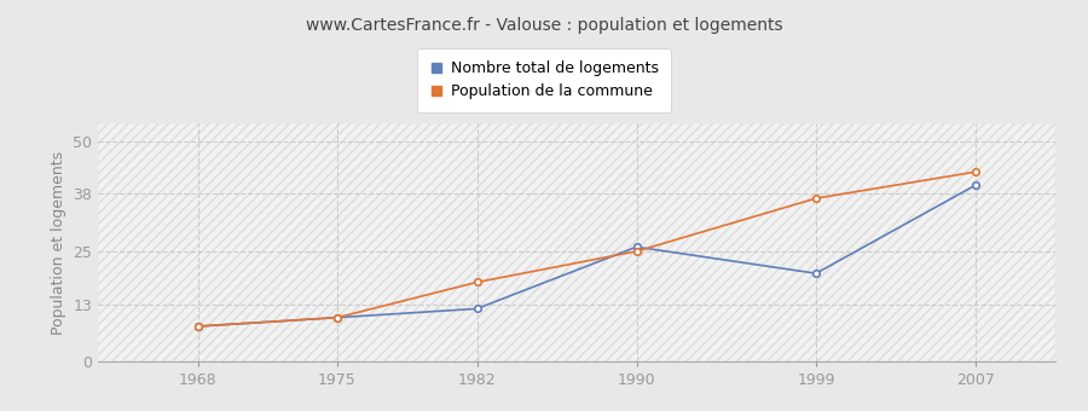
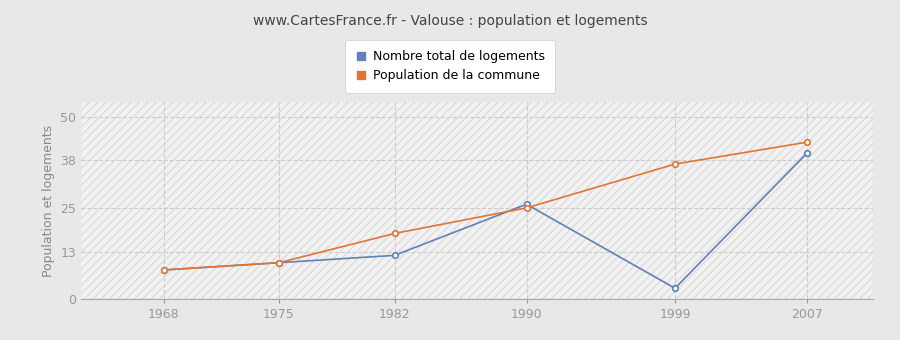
Nombre total de logements/1999: 20 -> 3
